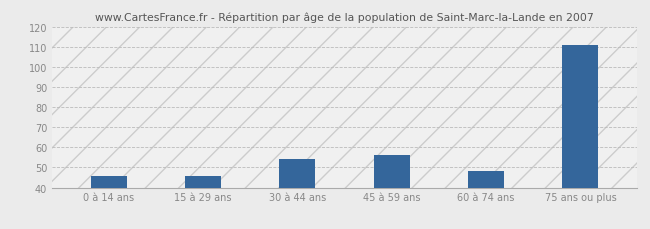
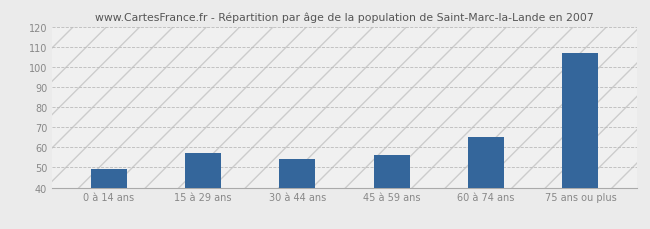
0 à 14 ans: 46 -> 49
15 à 29 ans: 46 -> 57
60 à 74 ans: 48 -> 65
75 ans ou plus: 111 -> 107
